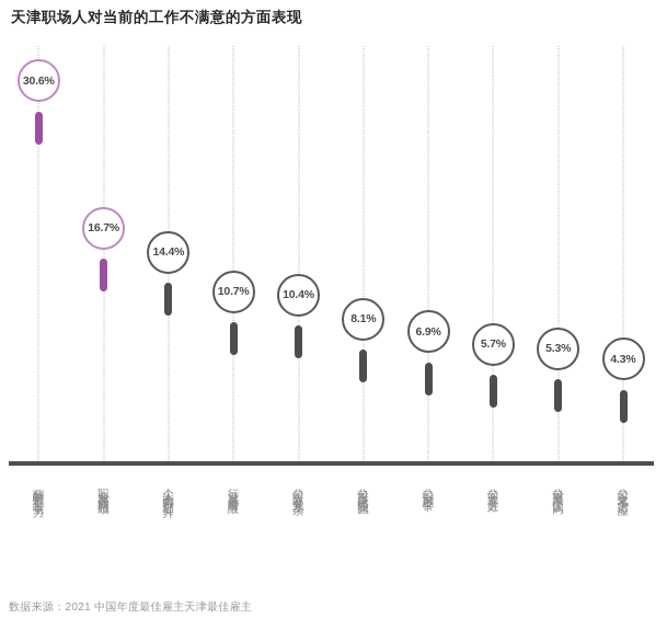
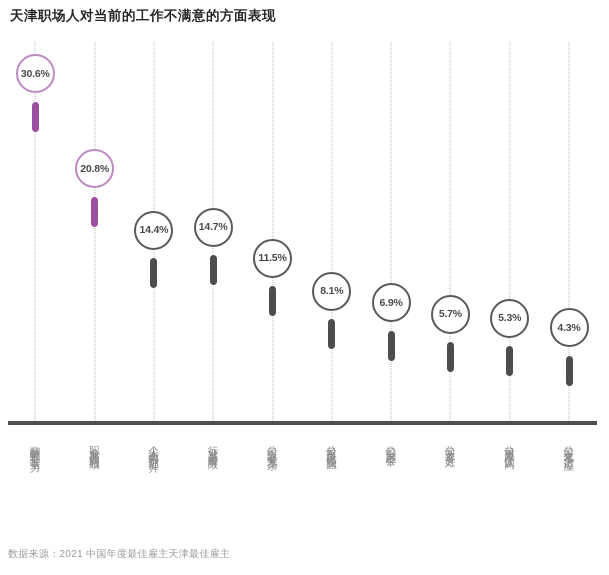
职业发展遇到瓶颈: 16.7% -> 20.8%
行业发展前景有限: 10.7% -> 14.7%
公司人际关系复杂: 10.4% -> 11.5%
